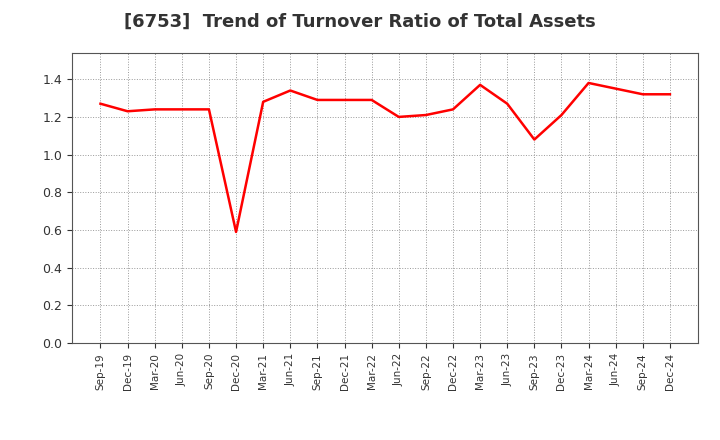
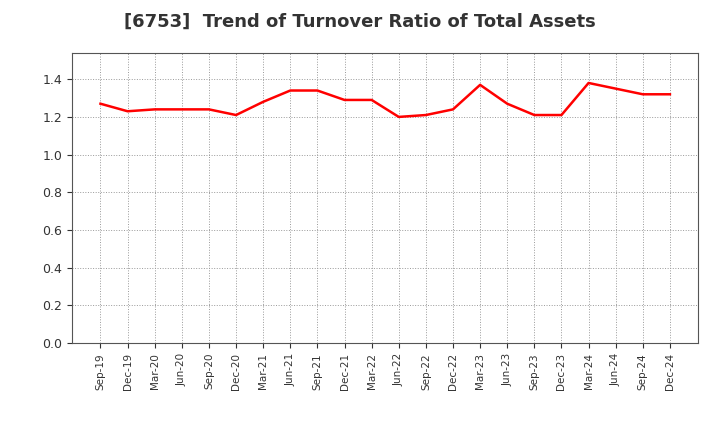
Dec-20: 0.59 -> 1.21
Sep-21: 1.29 -> 1.34
Sep-23: 1.08 -> 1.21
